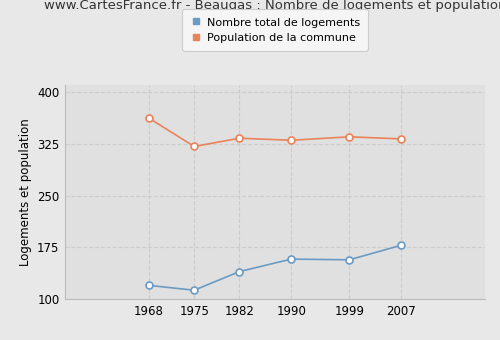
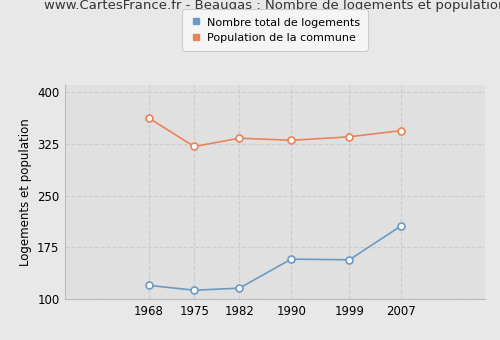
Nombre total de logements/1982: 140 -> 116
Nombre total de logements/2007: 178 -> 206
Population de la commune/2007: 332 -> 344
